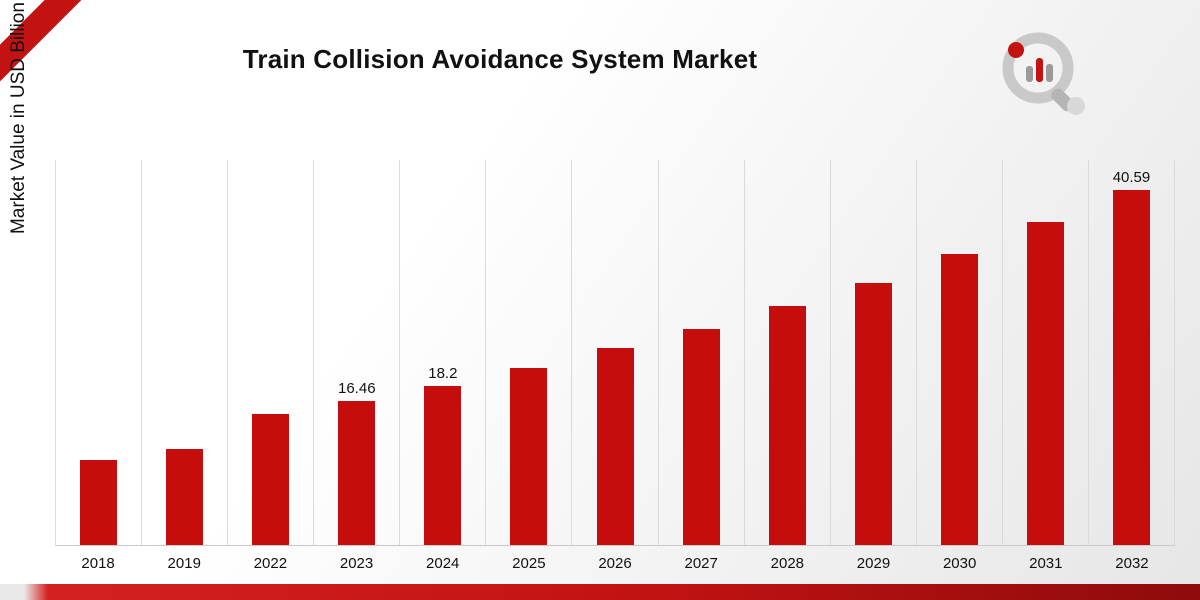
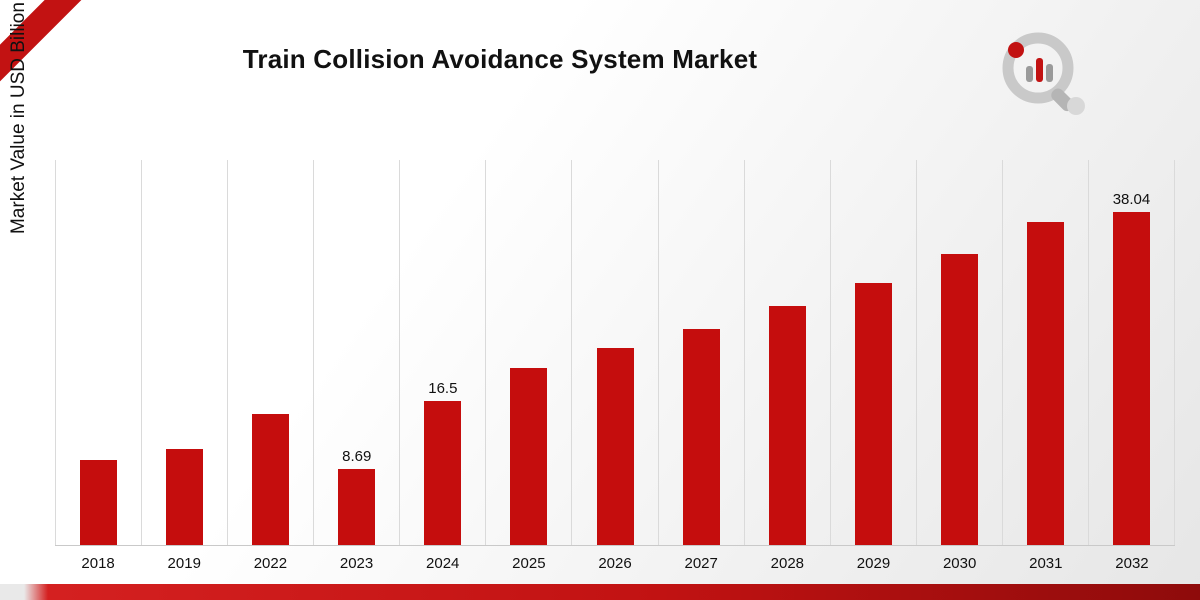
2023: 16.46 -> 8.69
2024: 18.2 -> 16.5
2032: 40.59 -> 38.04
